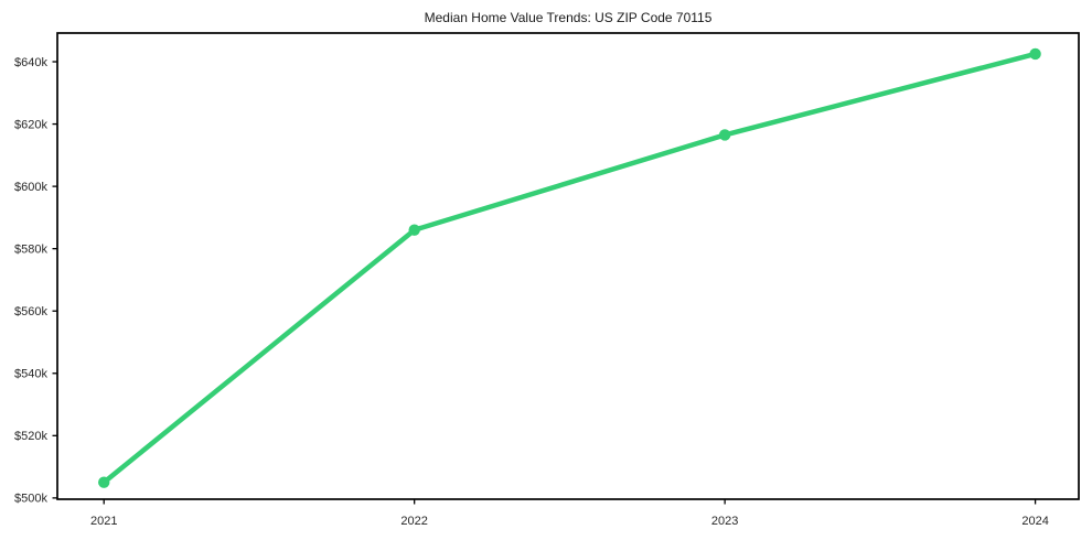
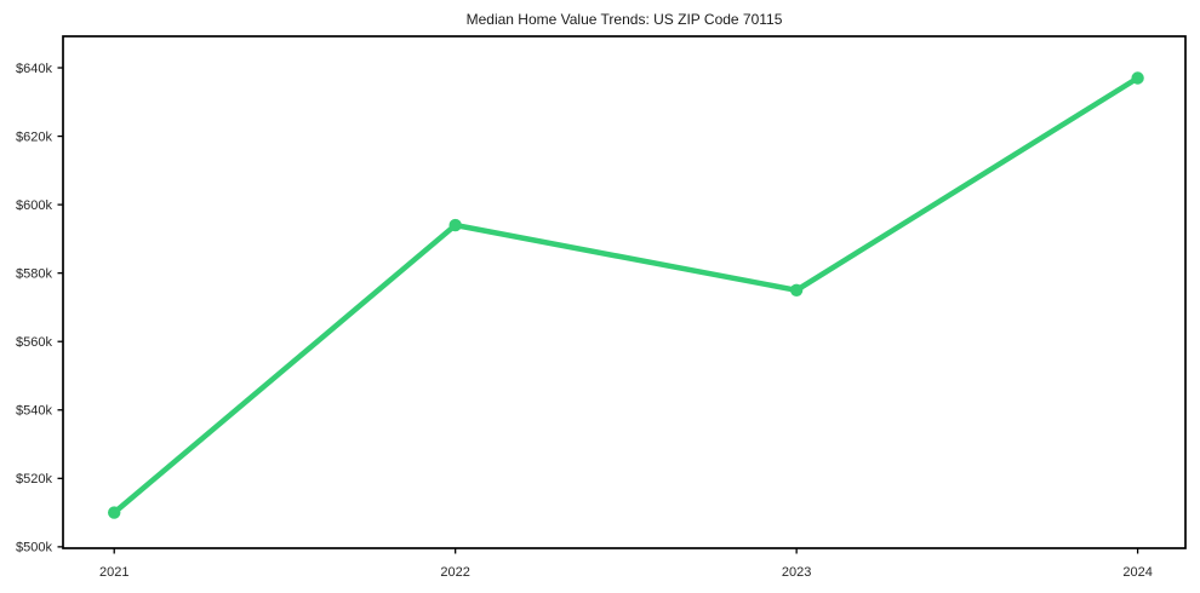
2021: $505k -> $510k
2022: $586k -> $594k
2023: $616k -> $575k
2024: $642k -> $637k
